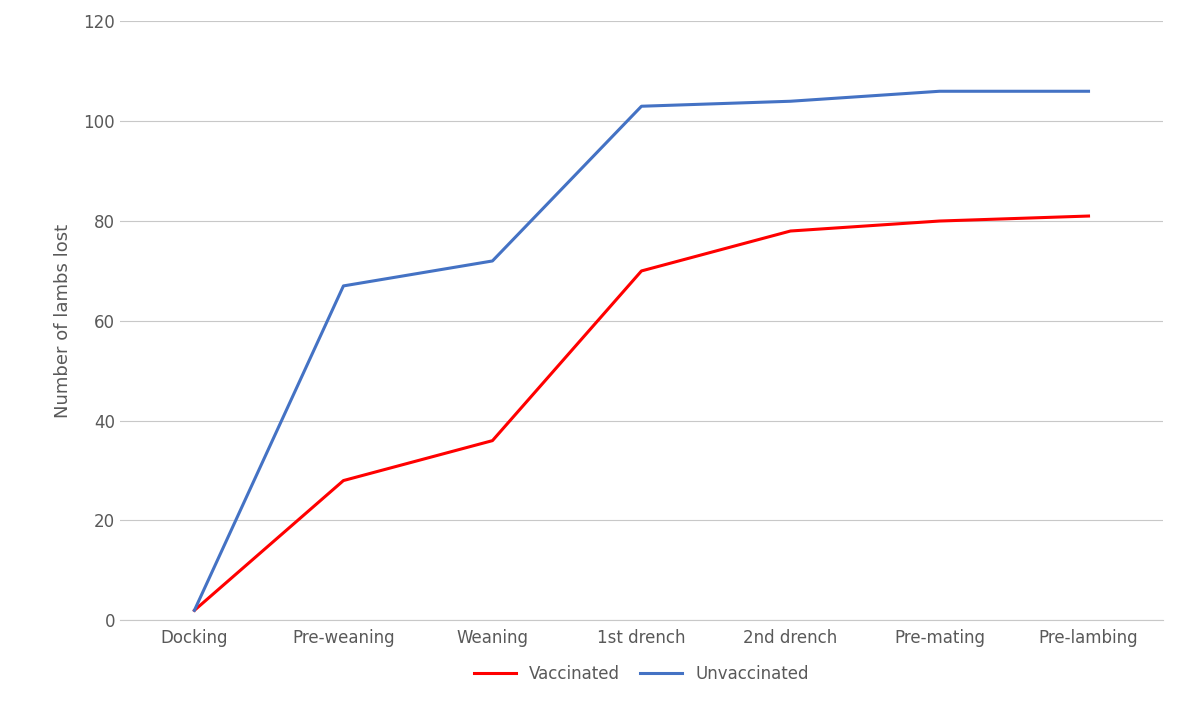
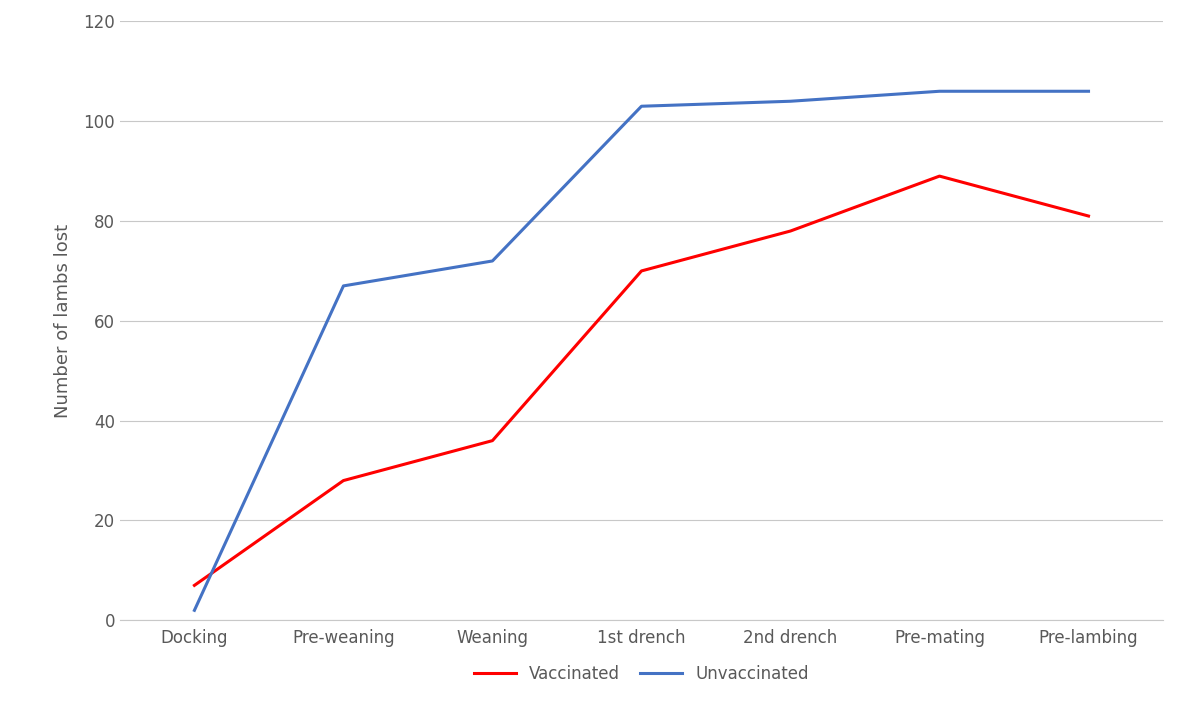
Vaccinated/Docking: 2 -> 7
Vaccinated/Pre-mating: 80 -> 89
